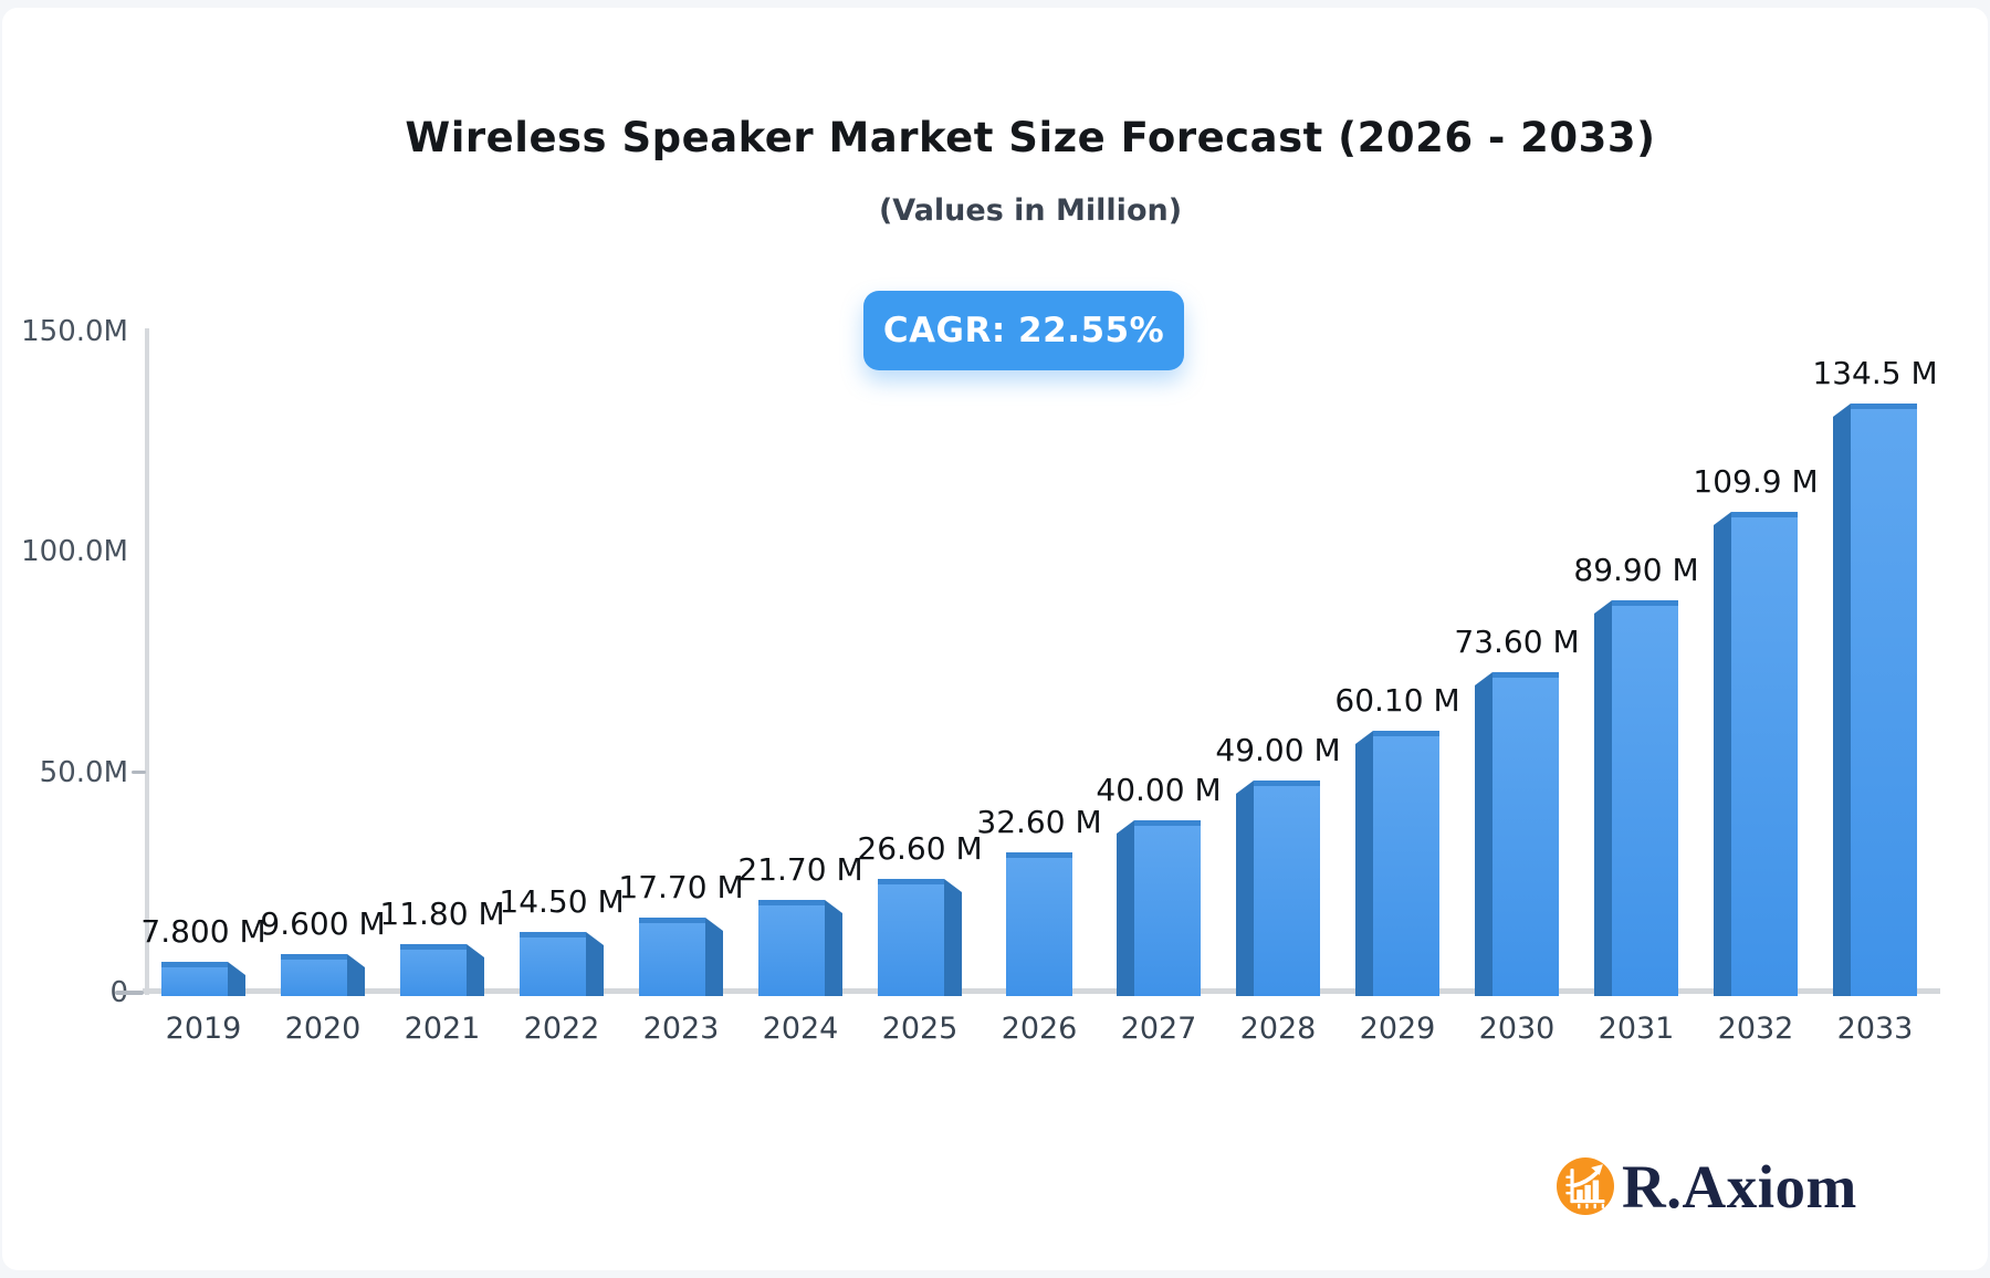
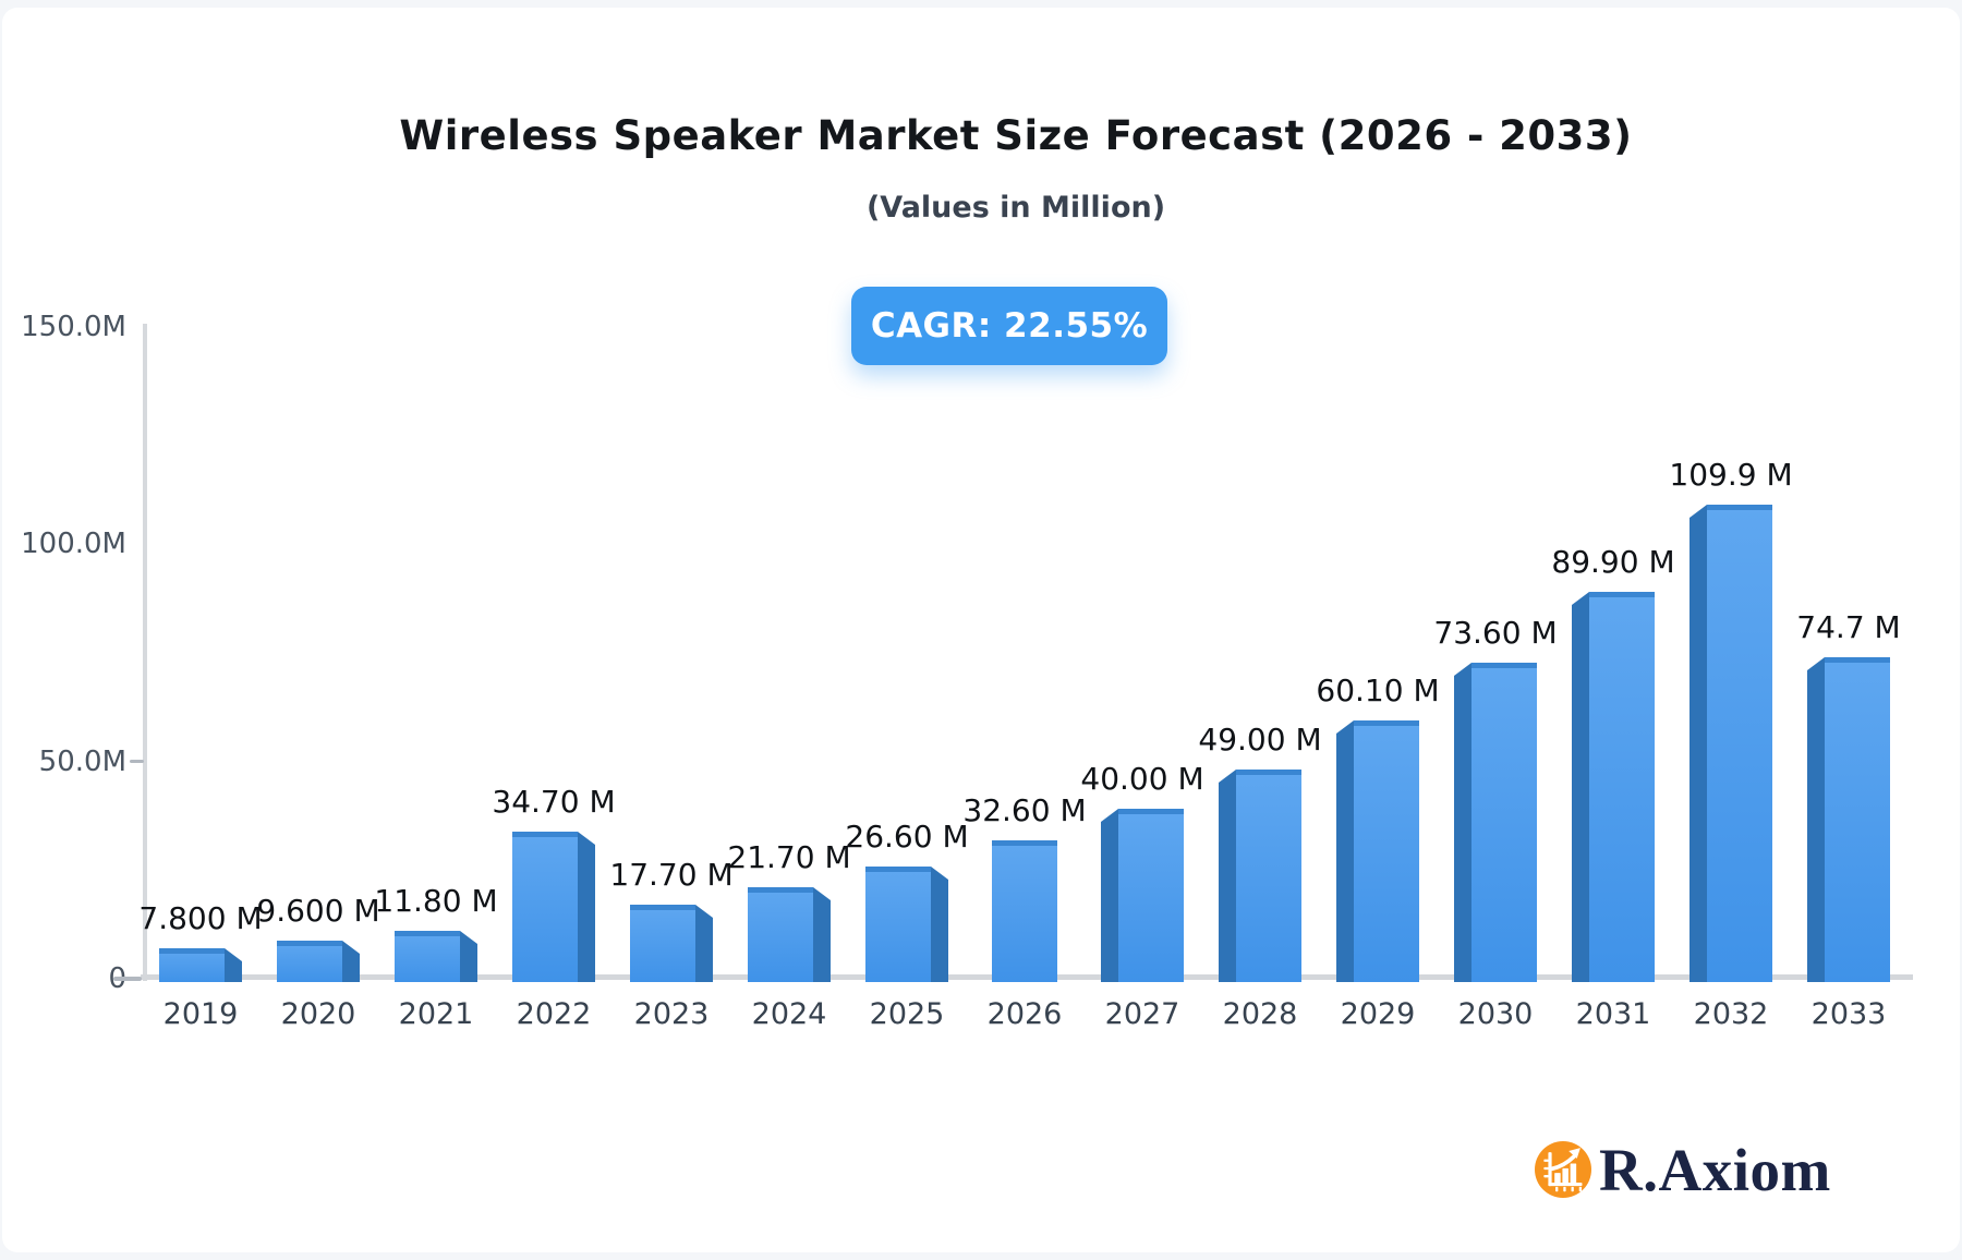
2022: 14.50 -> 34.70
2033: 134.5 -> 74.7
